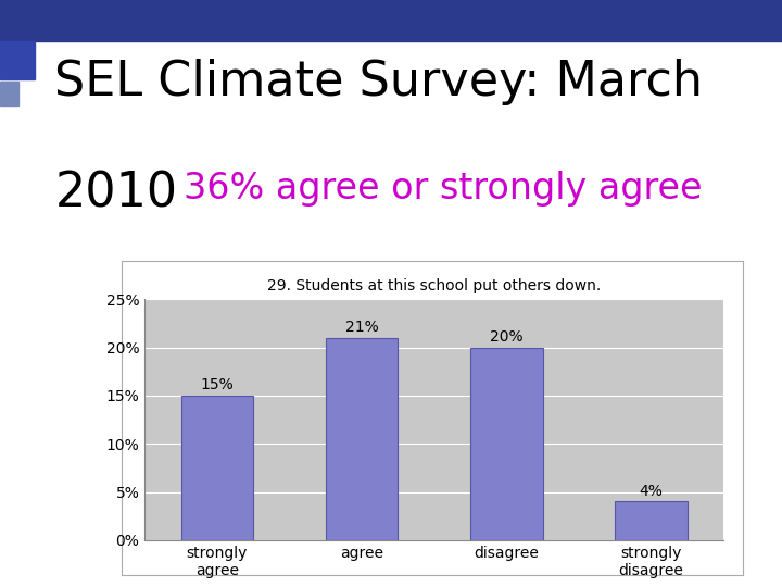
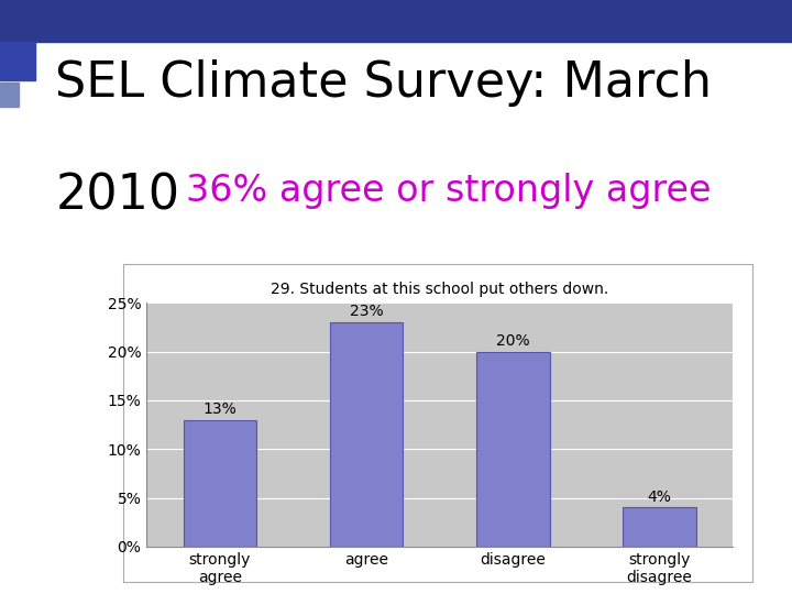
strongly agree: 15% -> 13%
agree: 21% -> 23%
